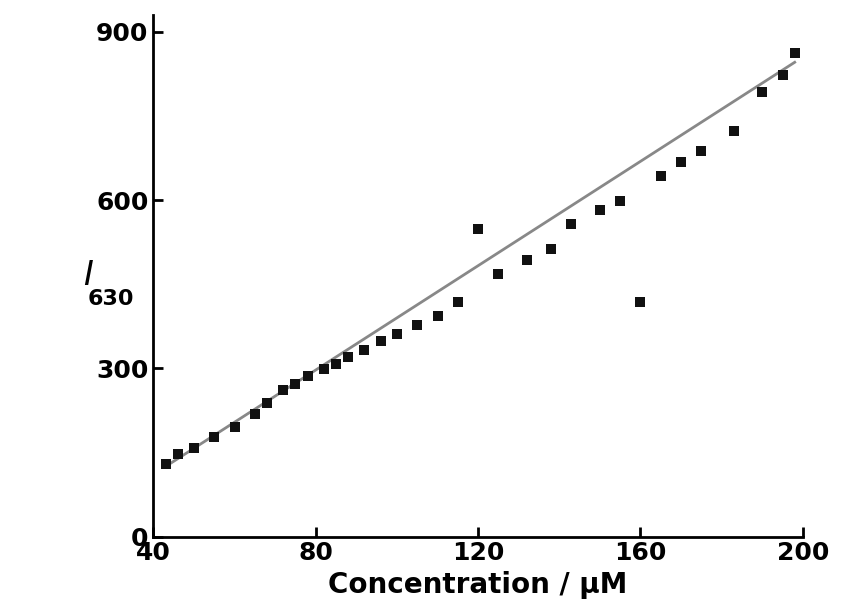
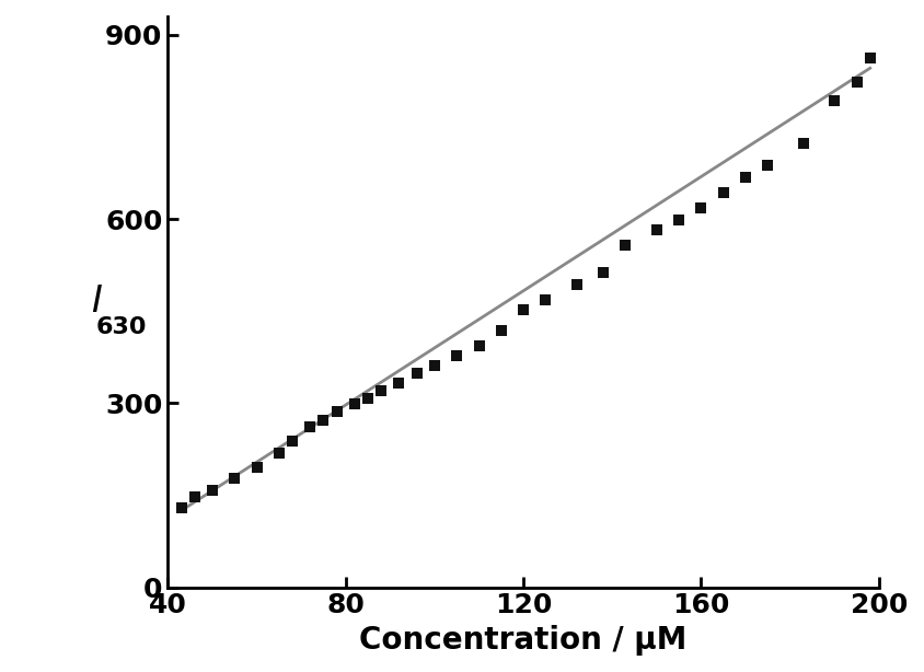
120: 548 -> 453
160: 418 -> 618
